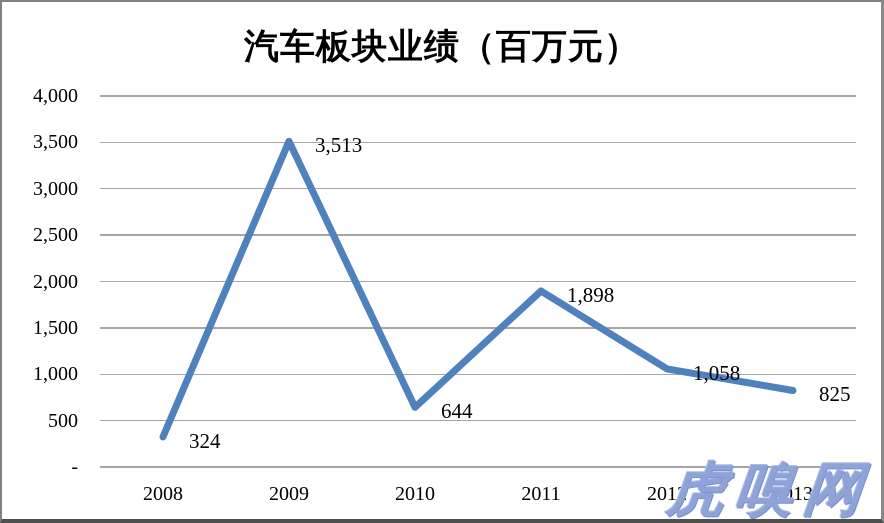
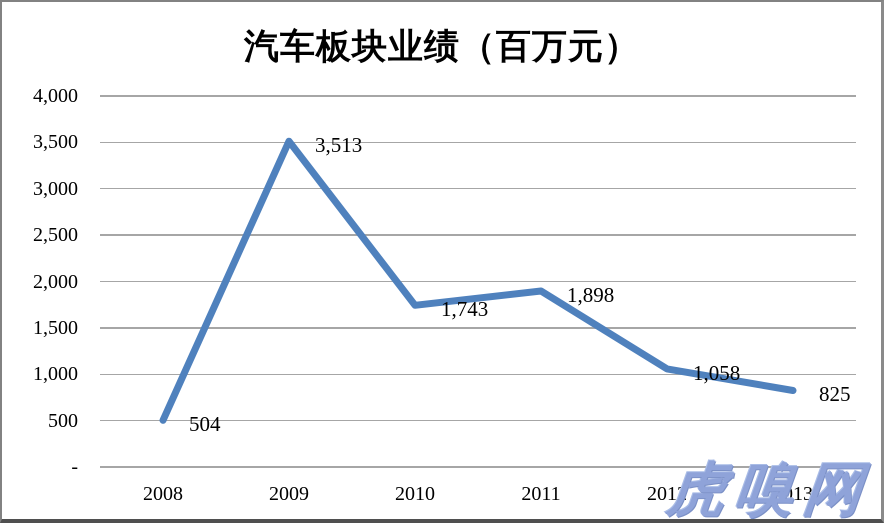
2008: 324 -> 504
2010: 644 -> 1,743
